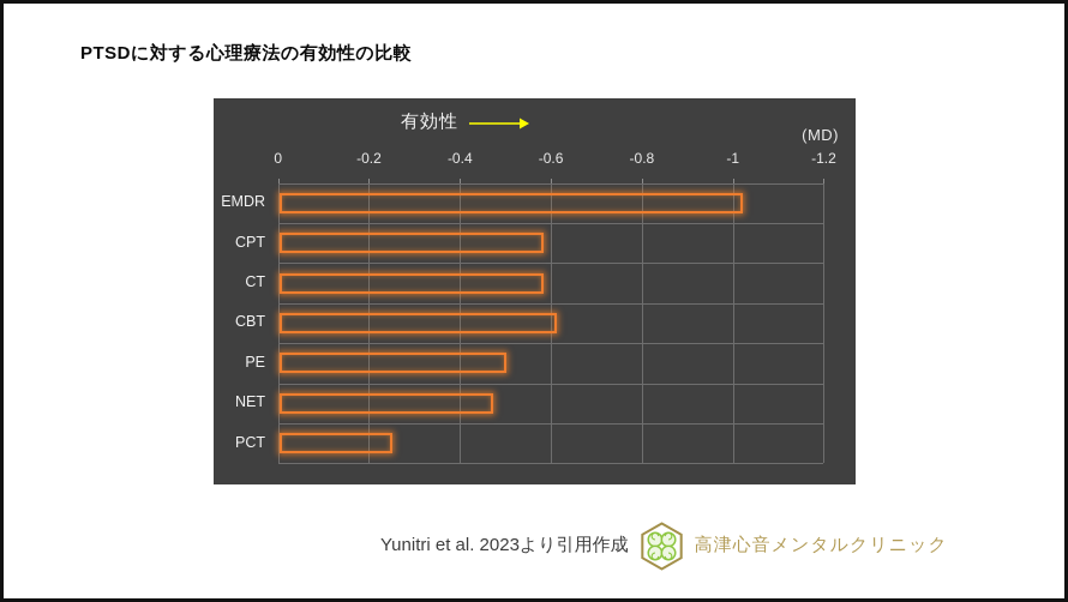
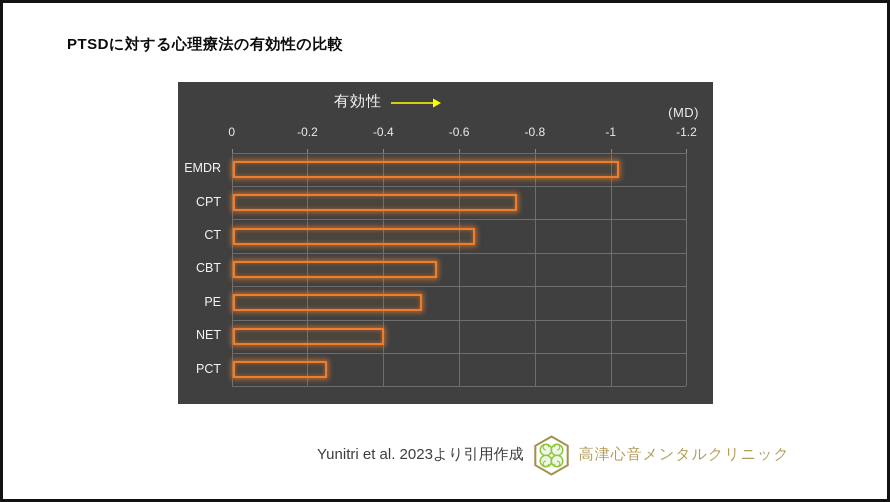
CPT: -0.58 -> -0.75
CT: -0.58 -> -0.64
CBT: -0.61 -> -0.54
NET: -0.47 -> -0.40
